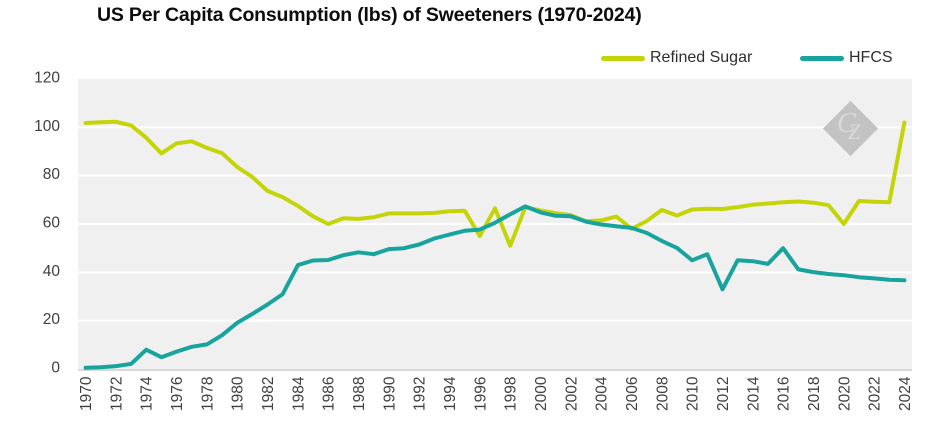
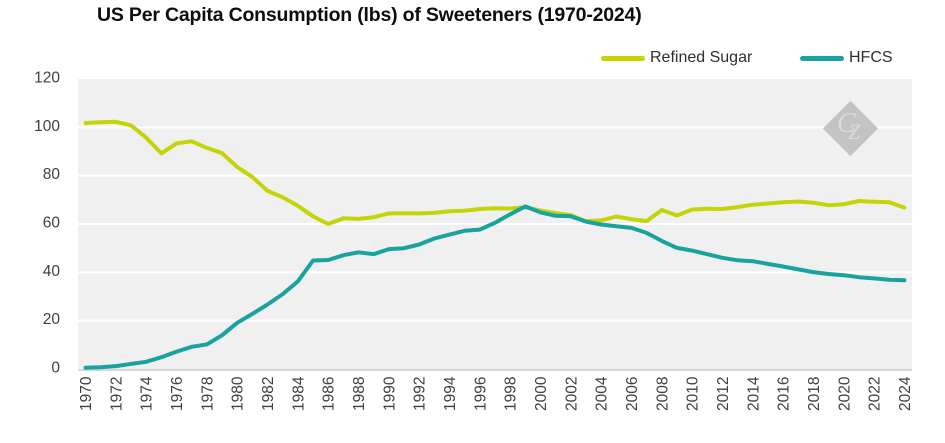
HFCS/1974: 8 -> 3
HFCS/1984: 43 -> 36
Refined Sugar/1996: 55 -> 66
Refined Sugar/1998: 51 -> 66
Refined Sugar/2006: 58 -> 62
HFCS/2010: 45 -> 49
HFCS/2012: 33 -> 46
HFCS/2016: 50 -> 42
Refined Sugar/2020: 60 -> 68
Refined Sugar/2024: 102 -> 67
